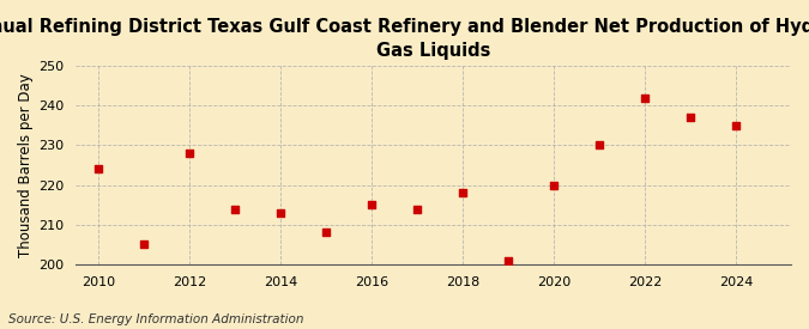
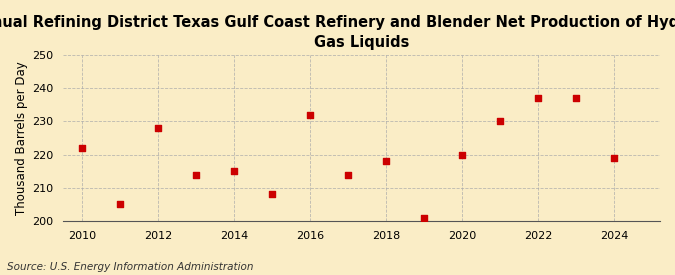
2010: 224 -> 222
2014: 213 -> 215
2016: 215 -> 232
2022: 242 -> 237
2024: 235 -> 219
